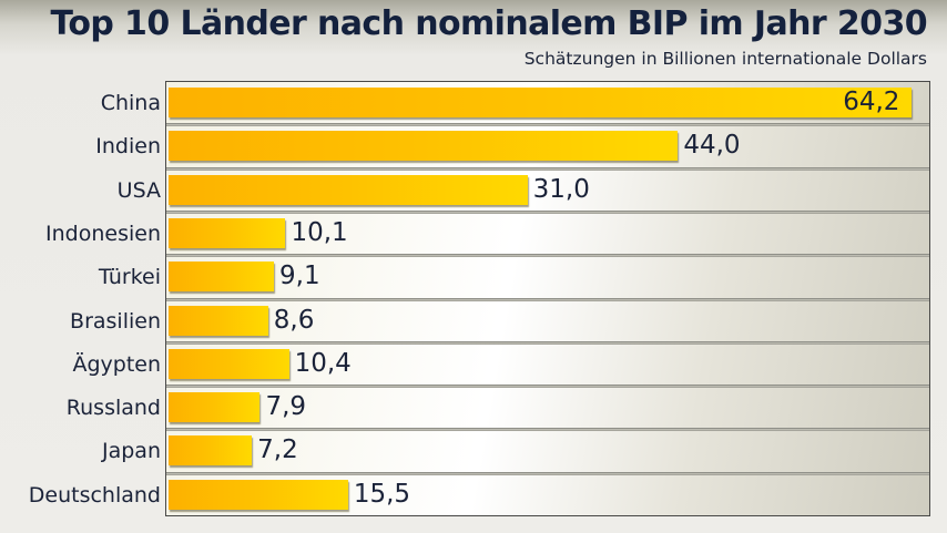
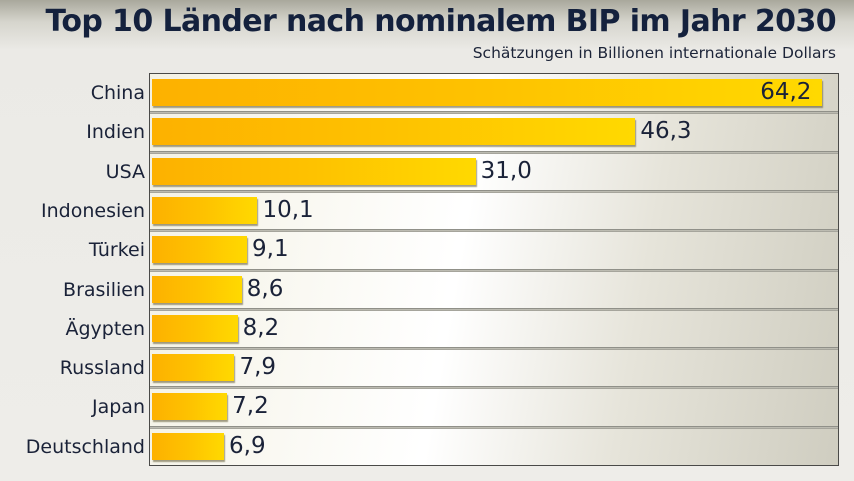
Indien: 44,0 -> 46,3
Ägypten: 10,4 -> 8,2
Deutschland: 15,5 -> 6,9
